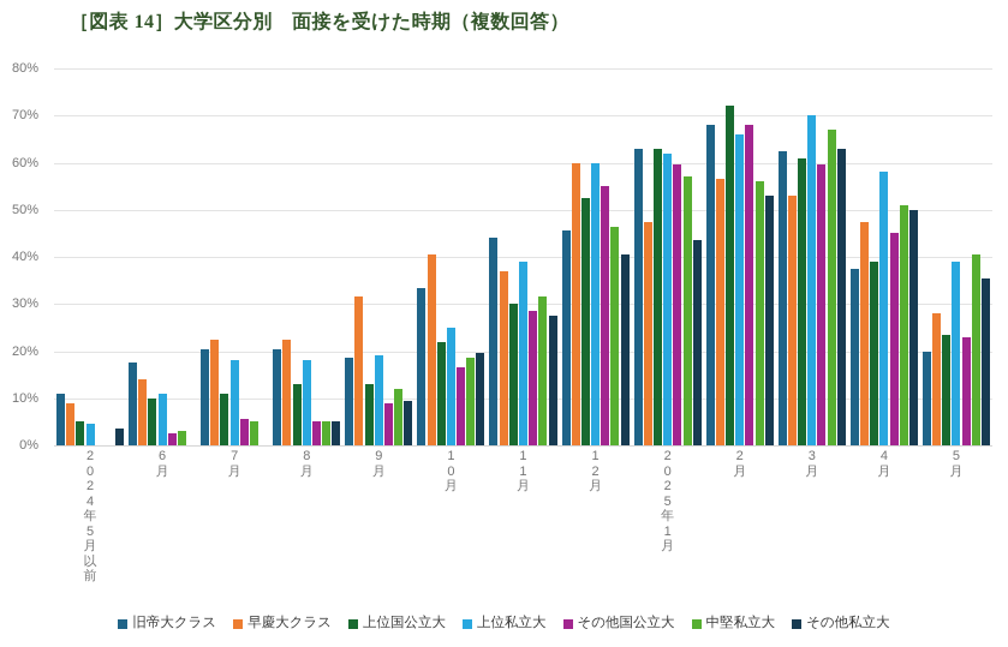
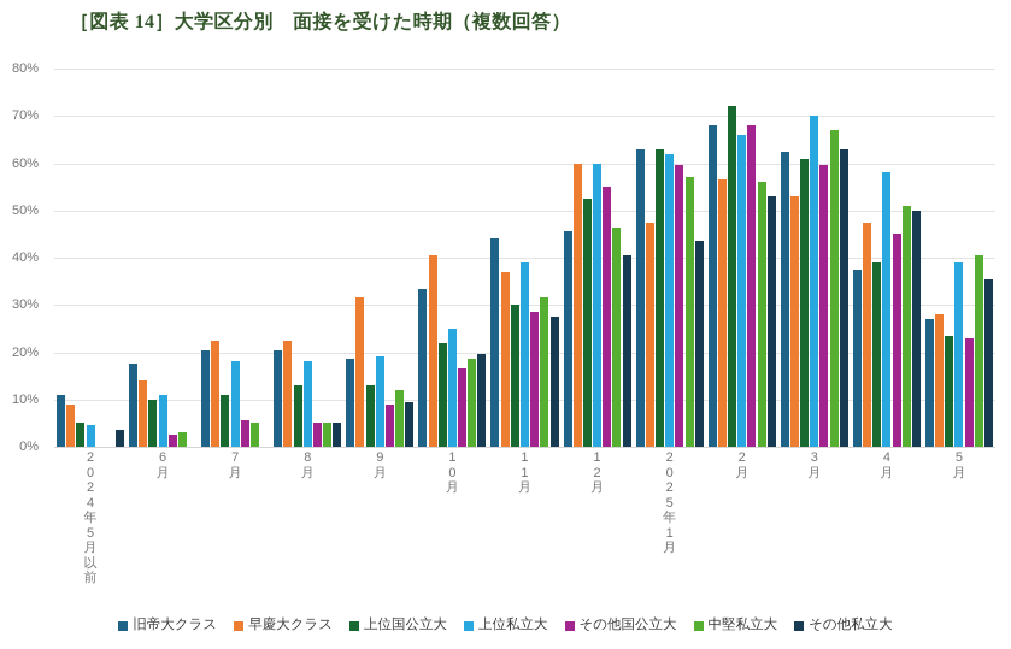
旧帝大クラス/5月: 20% -> 27%
